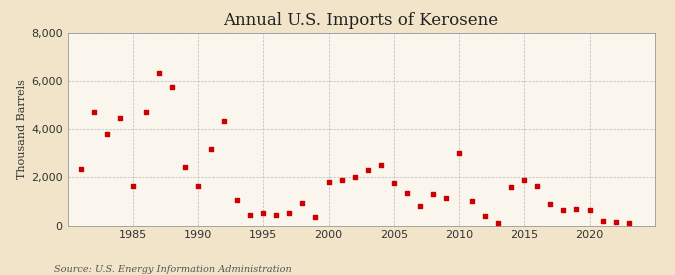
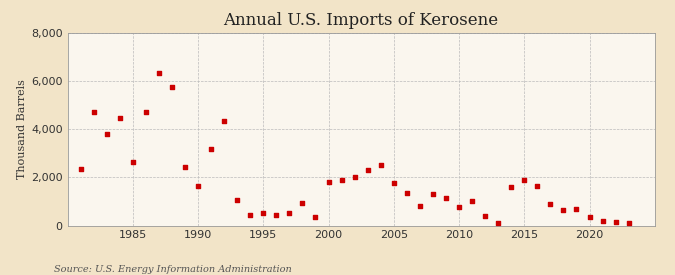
1985: 1,650 -> 2,650
2010: 3,000 -> 750
2020: 650 -> 350
